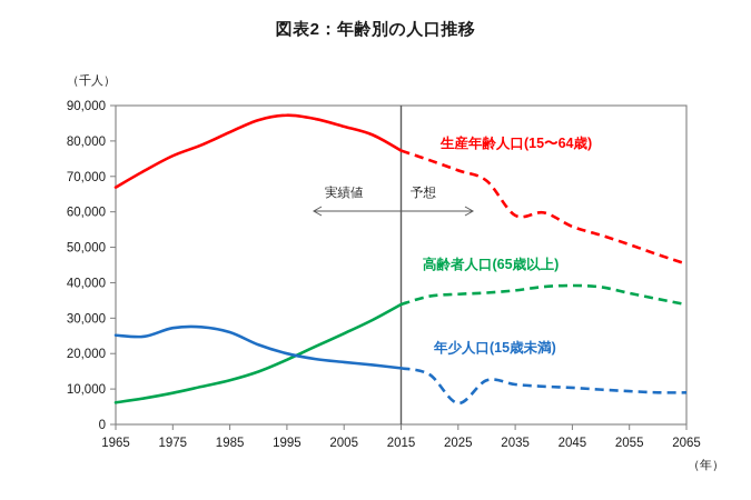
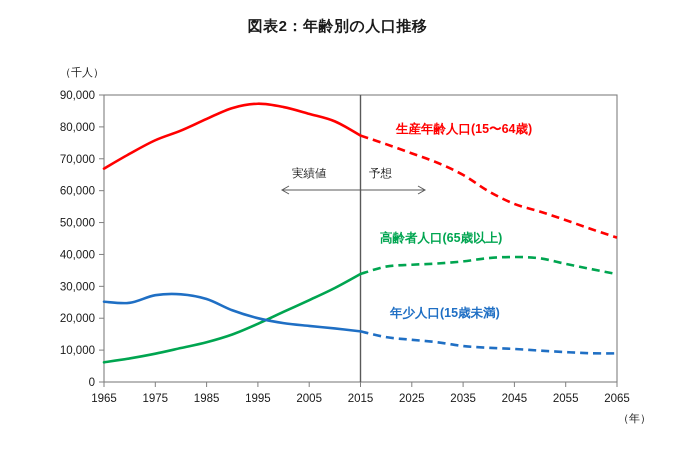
年少人口(15歳未満)/2025: 6000 -> 13000
生産年齢人口(15〜64歳)/2035: 59000 -> 65000
